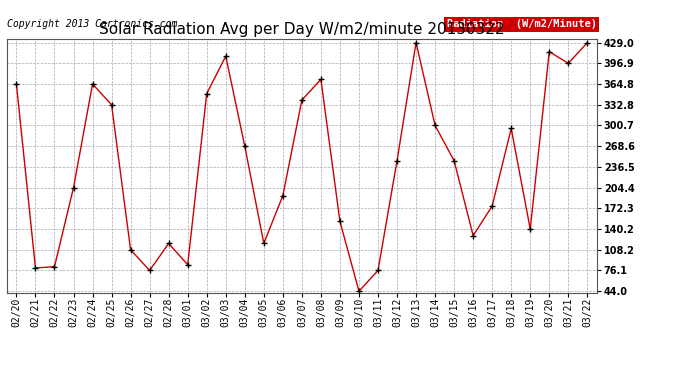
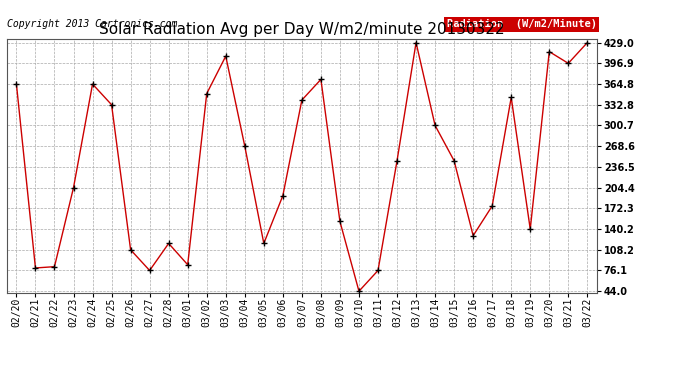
03/18: 296 -> 344
